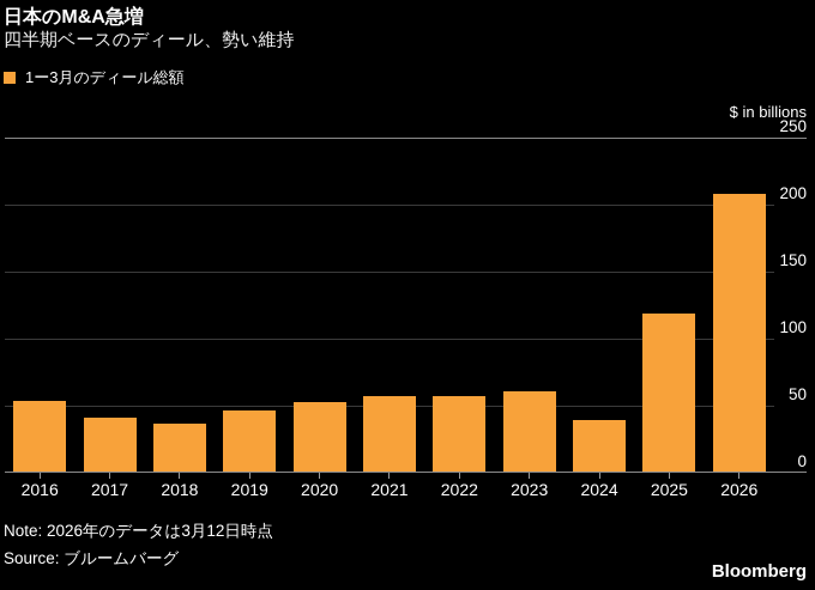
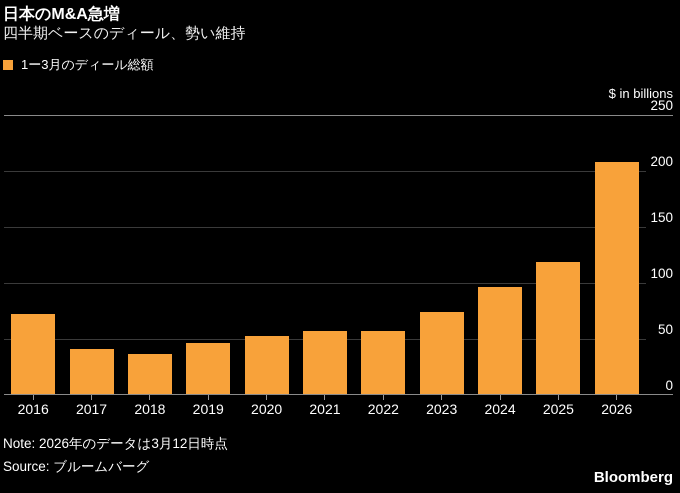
2016: 54 -> 72
2023: 61 -> 74
2024: 39 -> 96
